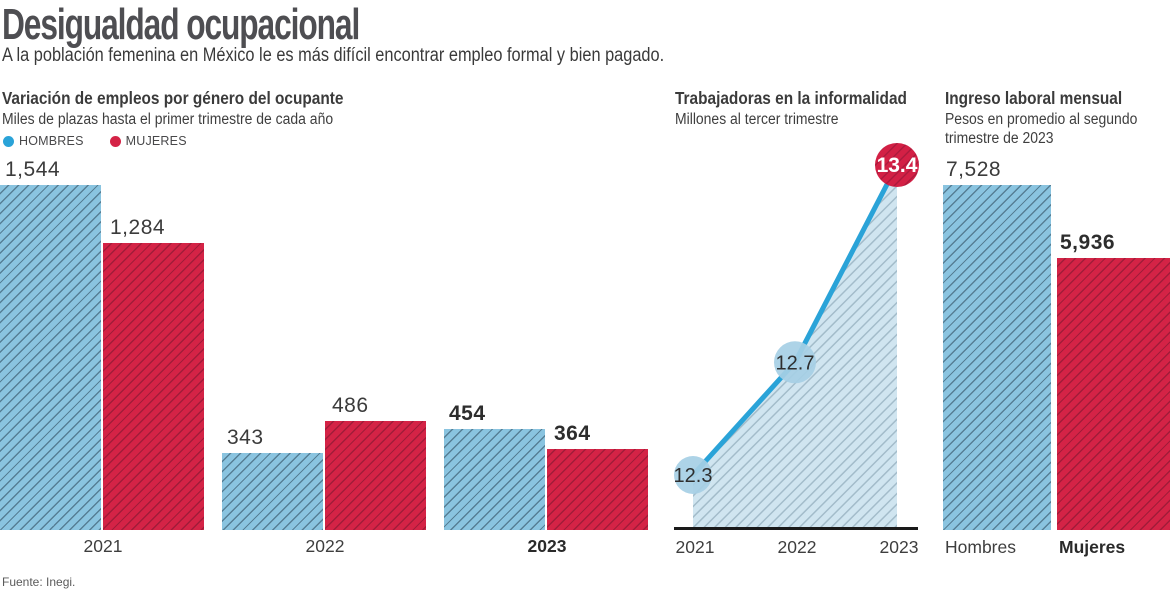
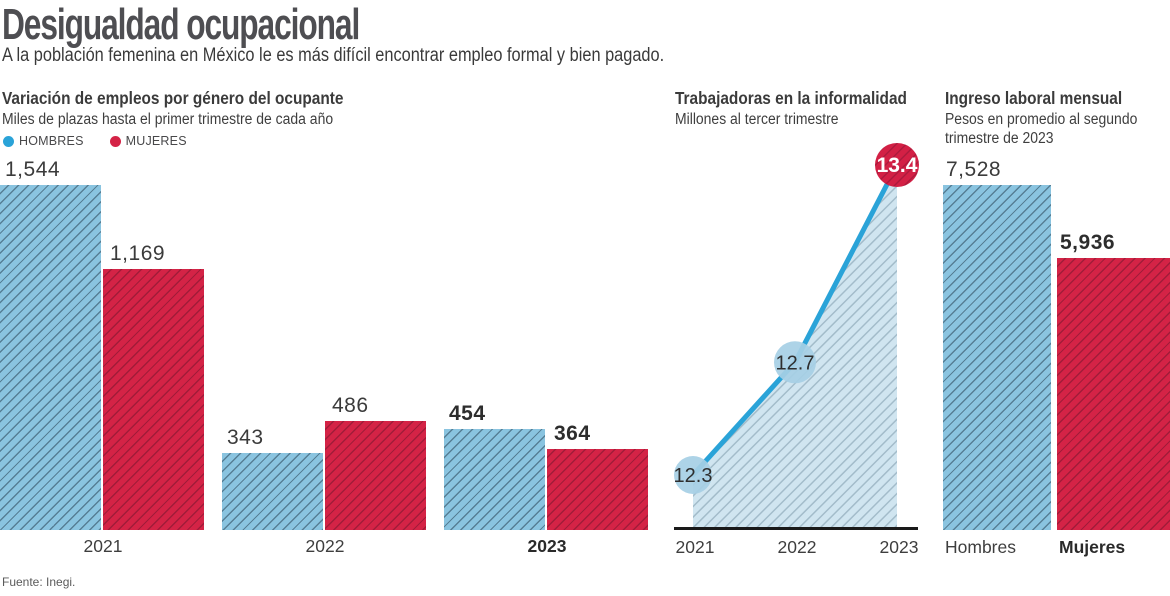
Variación de empleos por género del ocupante/MUJERES/2021: 1,284 -> 1,169
